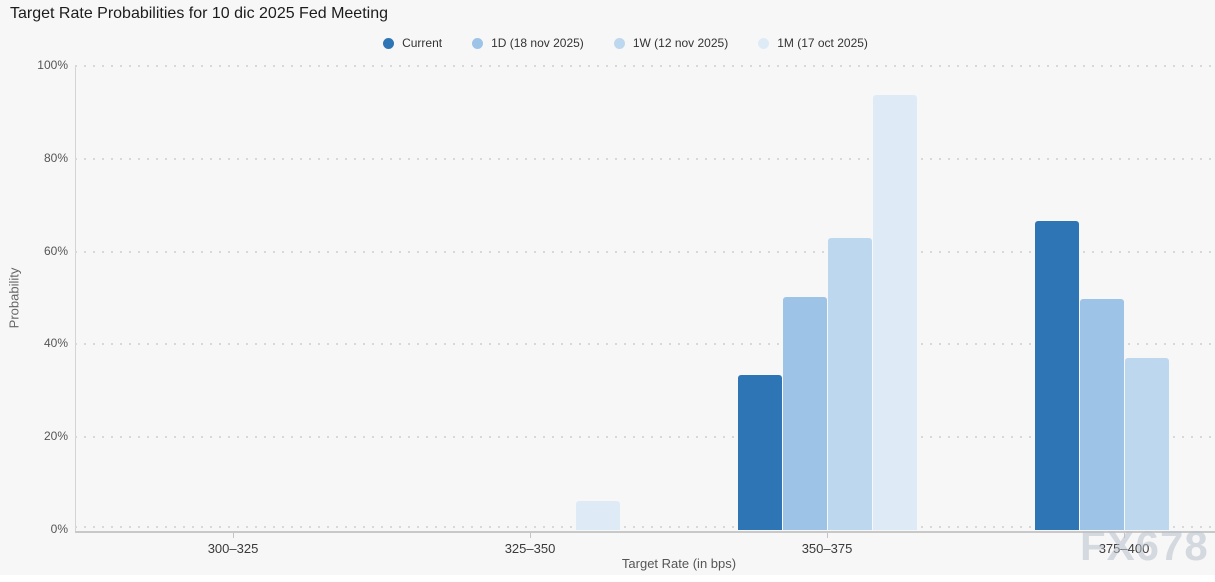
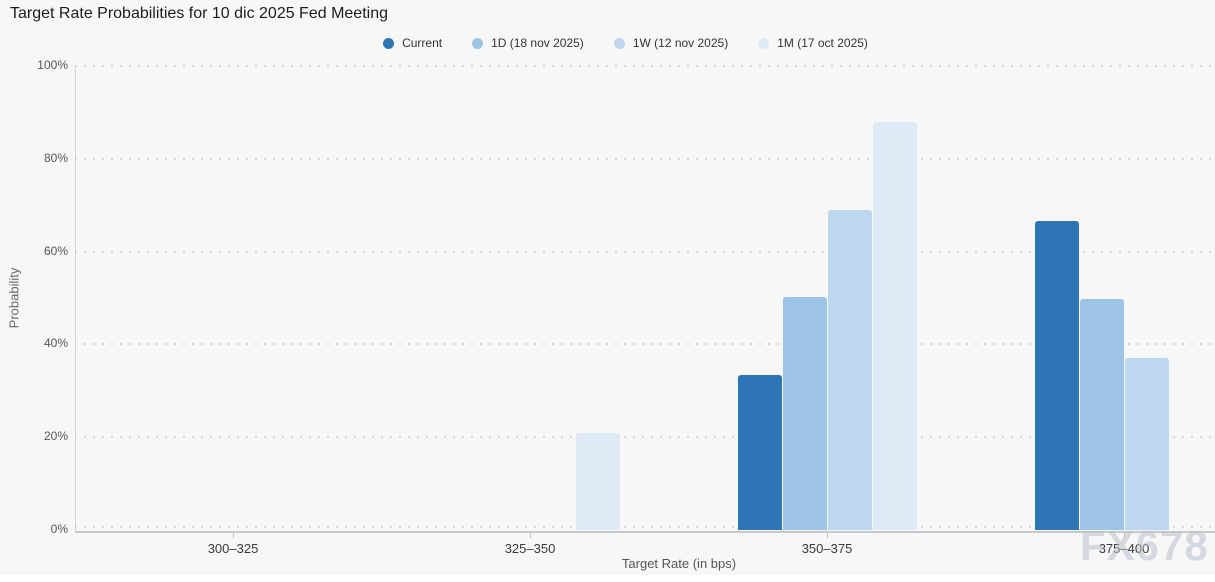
1M (17 oct 2025)/325–350: 6% -> 21%
1W (12 nov 2025)/350–375: 63% -> 69%
1M (17 oct 2025)/350–375: 94% -> 88%
